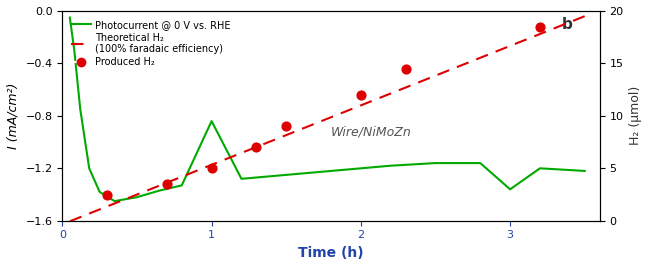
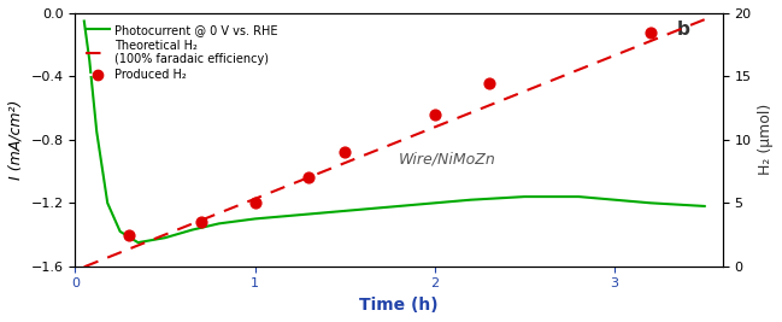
Photocurrent @ 0 V vs. RHE/1: -0.84 -> -1.30
Photocurrent @ 0 V vs. RHE/3: -1.36 -> -1.18
